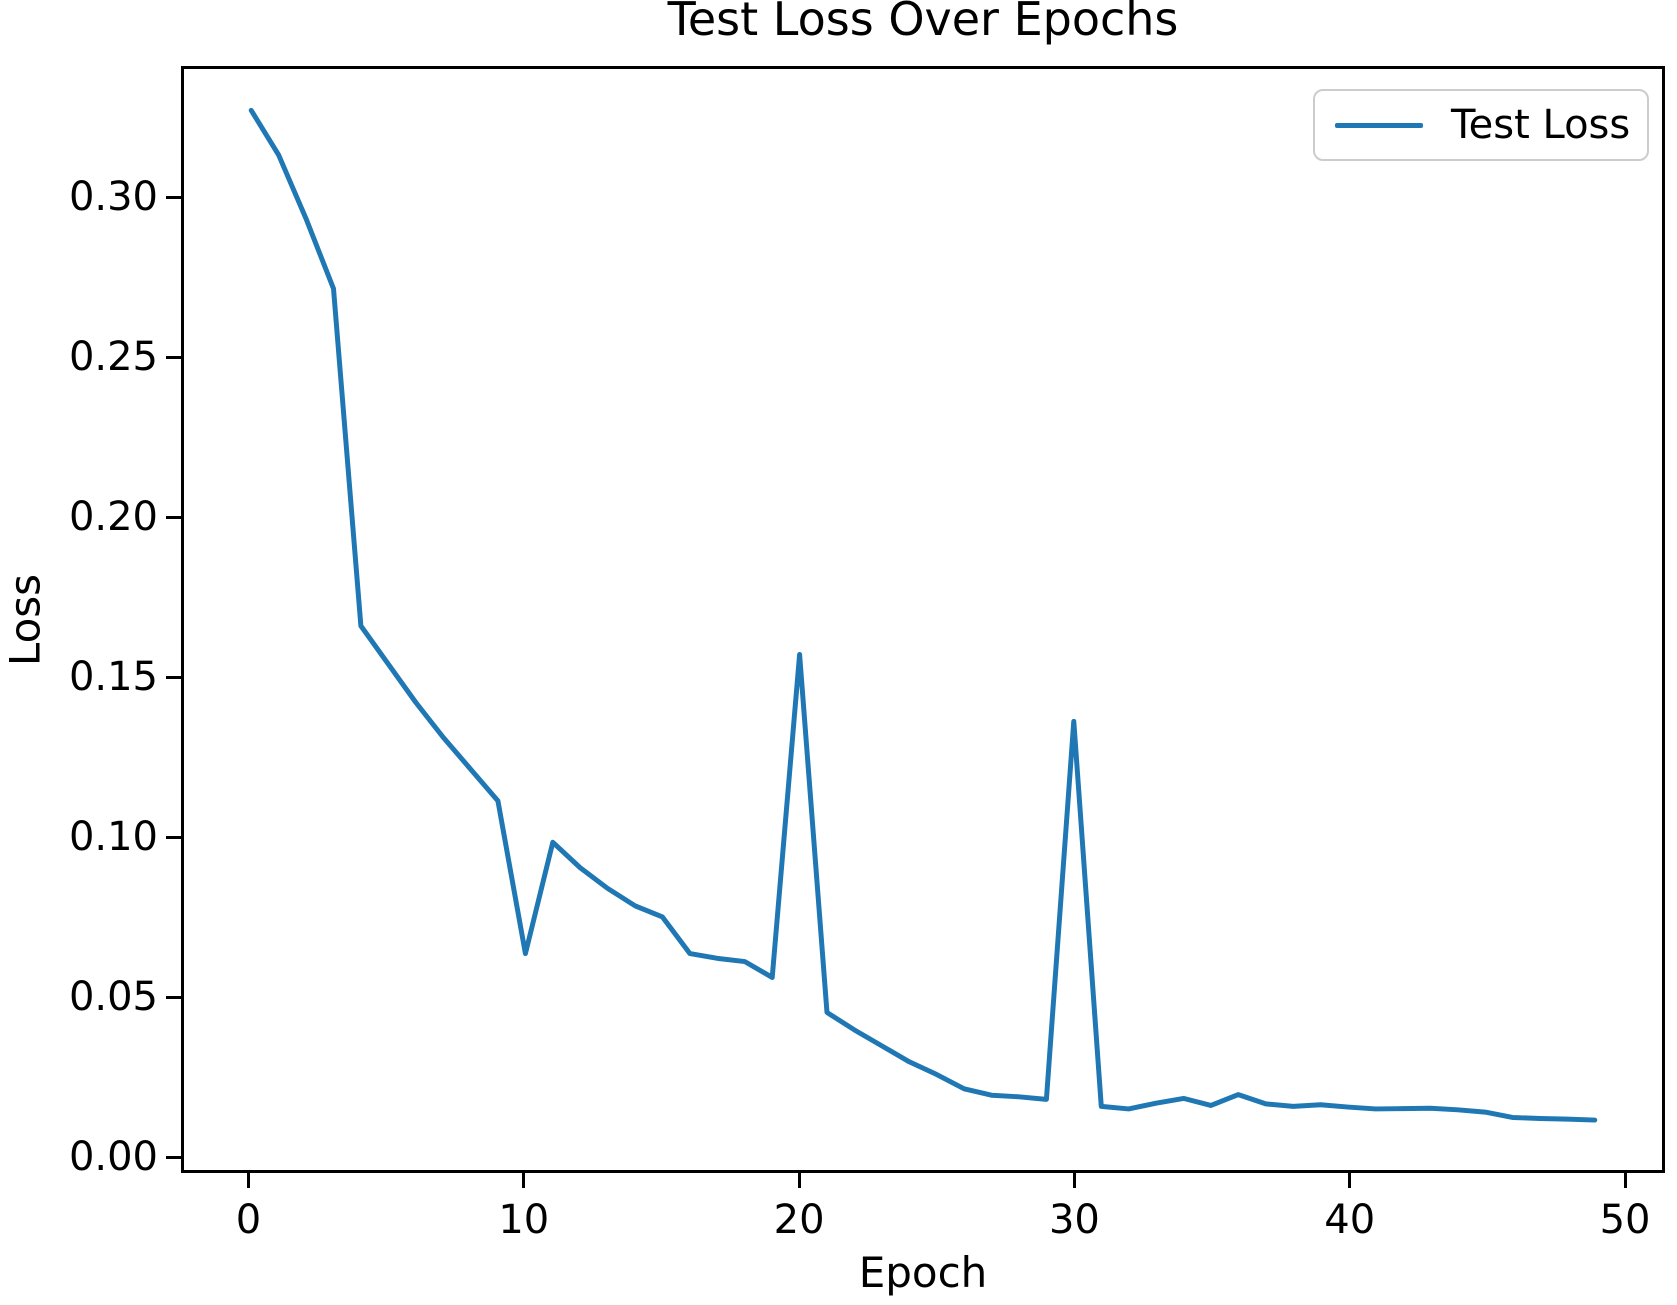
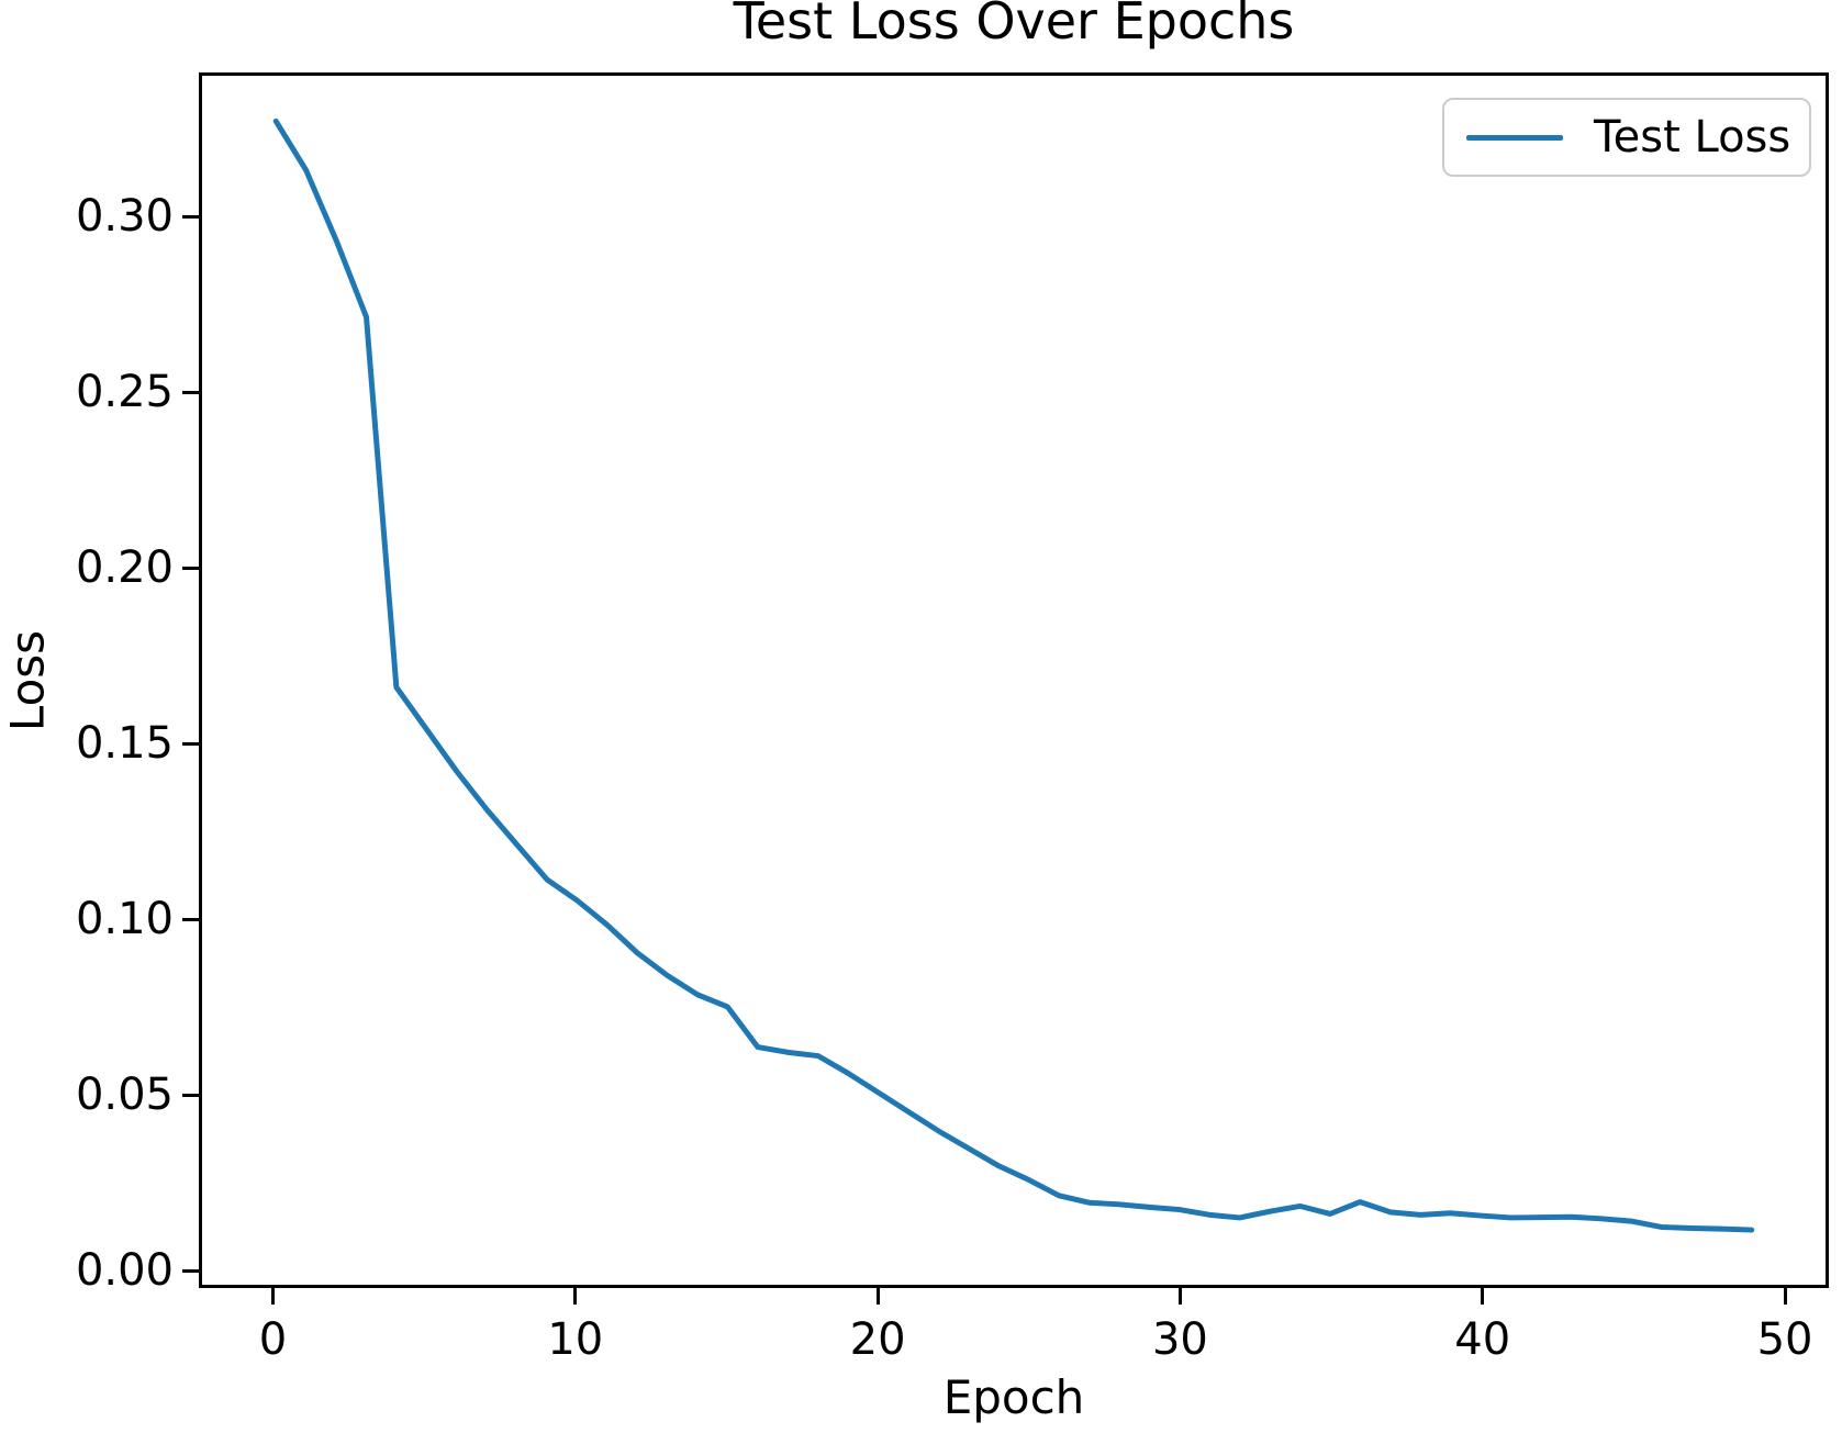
10: 0.063 -> 0.105
20: 0.157 -> 0.050
30: 0.136 -> 0.017
